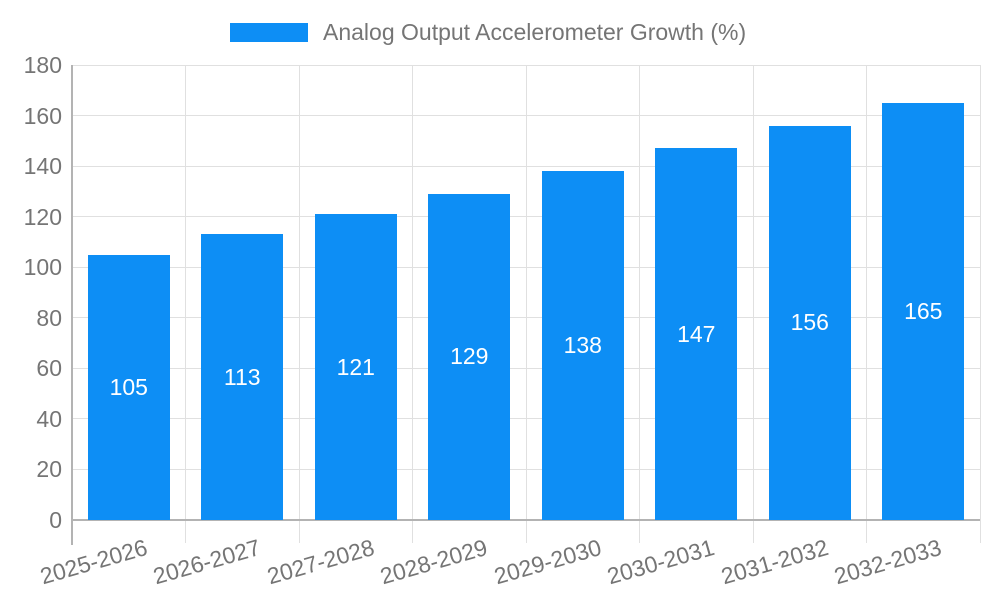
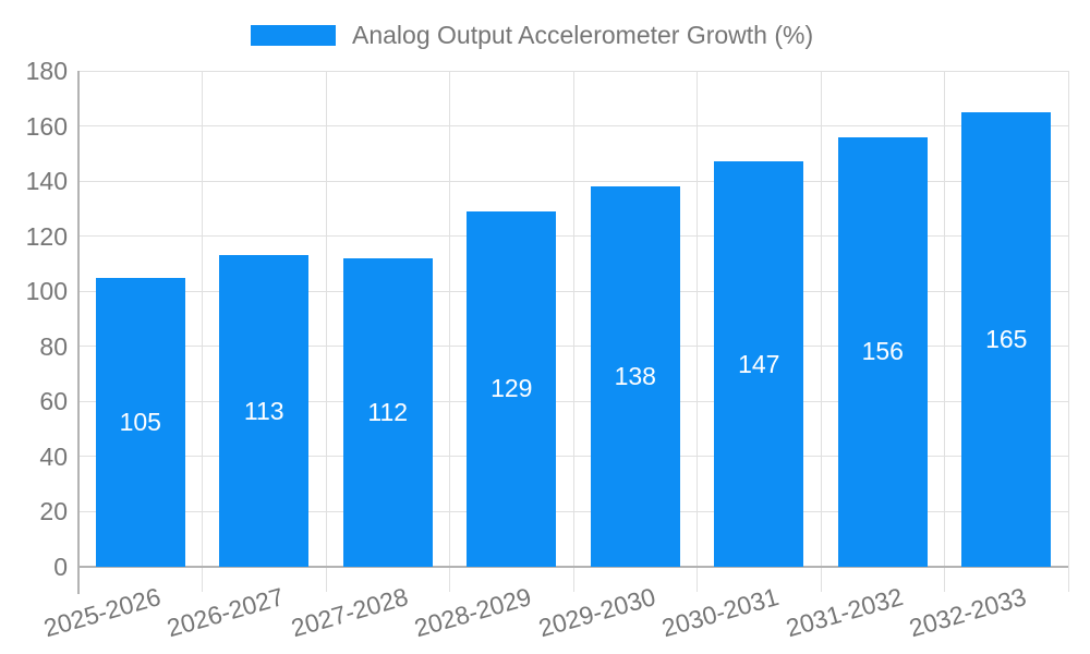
2027-2028: 121 -> 112
